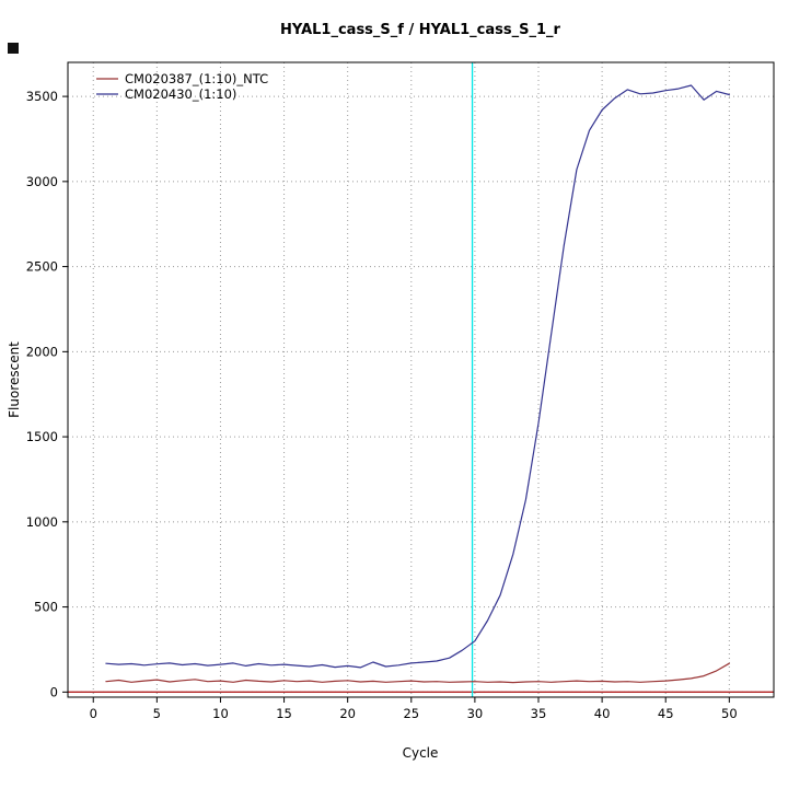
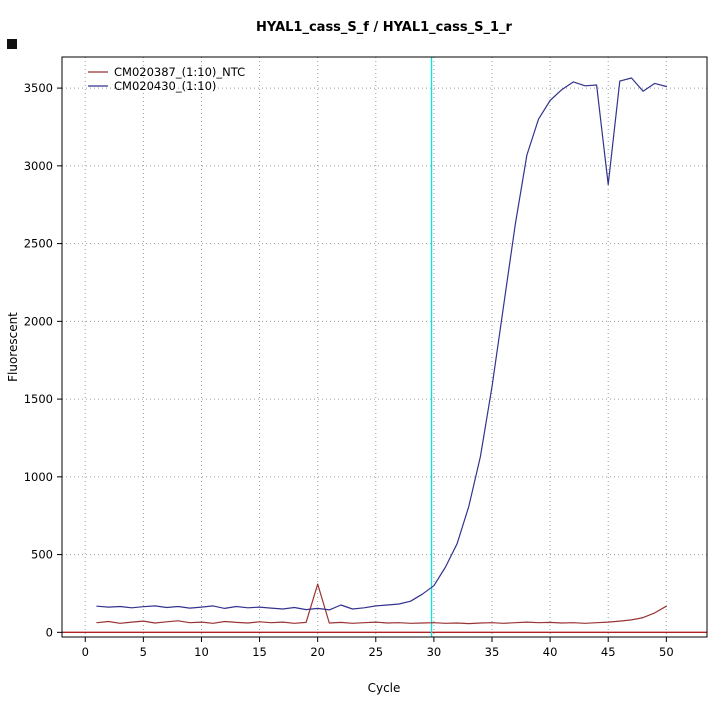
CM020387_(1:10)_NTC/20: 70 -> 310
CM020430_(1:10)/45: 3540 -> 2880
